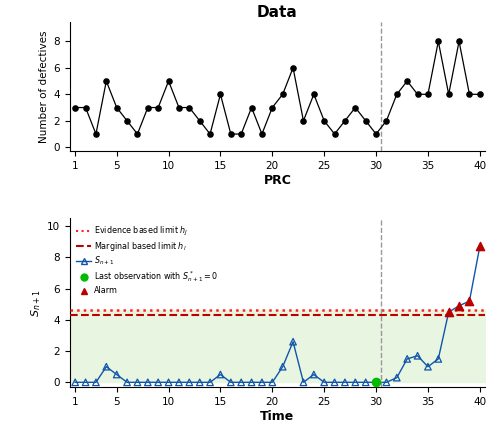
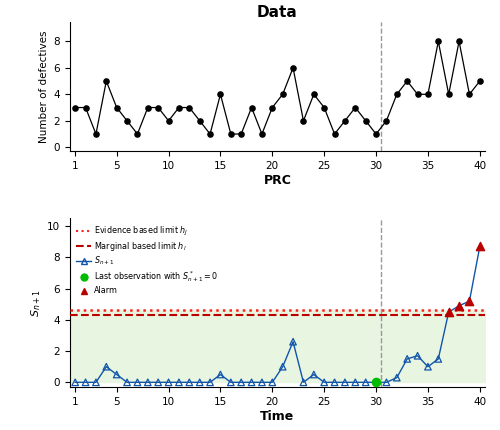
Data/10: 5 -> 2
Data/25: 2 -> 3
Data/40: 4 -> 5
